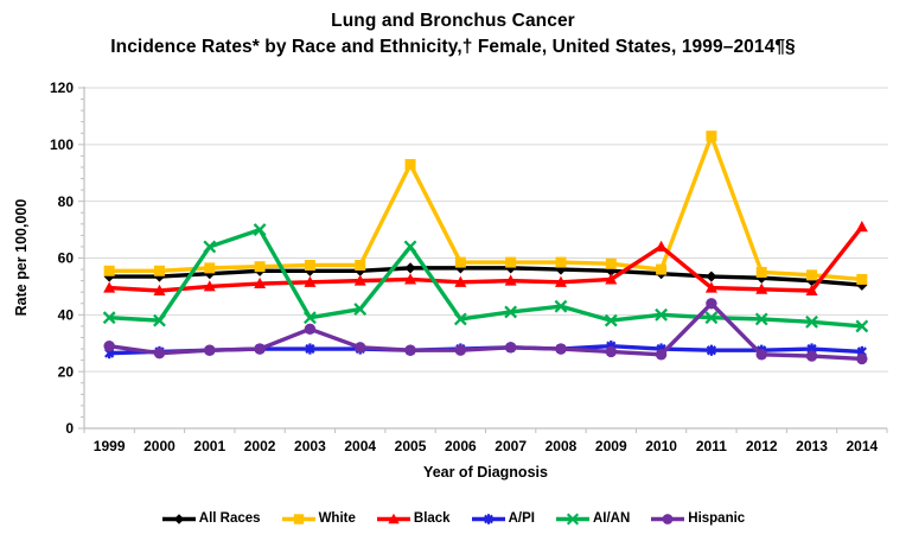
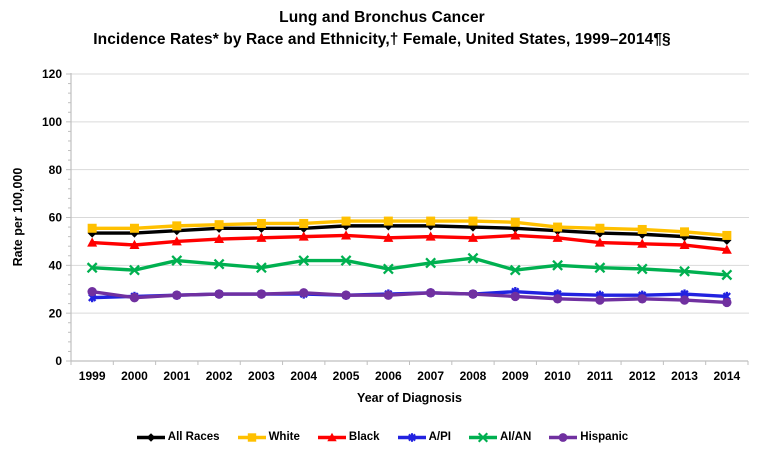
AI/AN/2001: 64 -> 42
AI/AN/2002: 70 -> 40
Hispanic/2003: 35 -> 28
White/2005: 93 -> 58
AI/AN/2005: 64 -> 42
Black/2010: 64 -> 52
White/2011: 103 -> 56
Hispanic/2011: 44 -> 26
Black/2014: 71 -> 46
